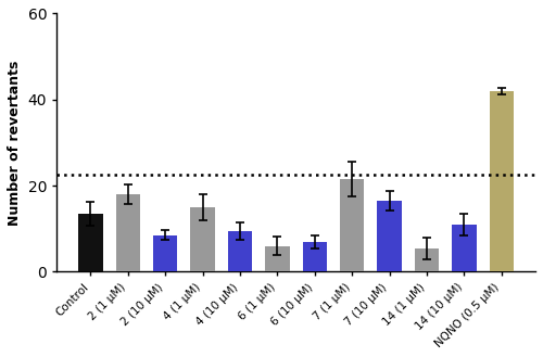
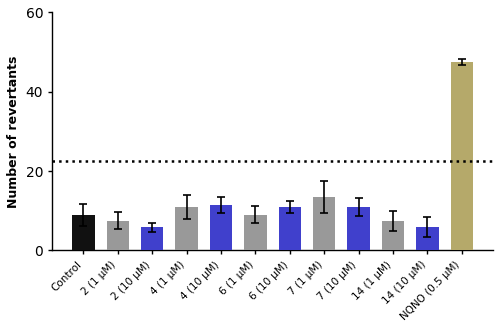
Control: 13.5 -> 9.0
2 (1 μM): 18.0 -> 7.5
2 (10 μM): 8.5 -> 5.8
4 (1 μM): 15.0 -> 11.0
4 (10 μM): 9.5 -> 11.5
6 (1 μM): 6.0 -> 9.0
6 (10 μM): 7.0 -> 11.0
7 (1 μM): 21.5 -> 13.5
7 (10 μM): 16.5 -> 11.0
14 (1 μM): 5.5 -> 7.5
14 (10 μM): 11.0 -> 6.0
NQNO (0.5 μM): 42.0 -> 47.5
